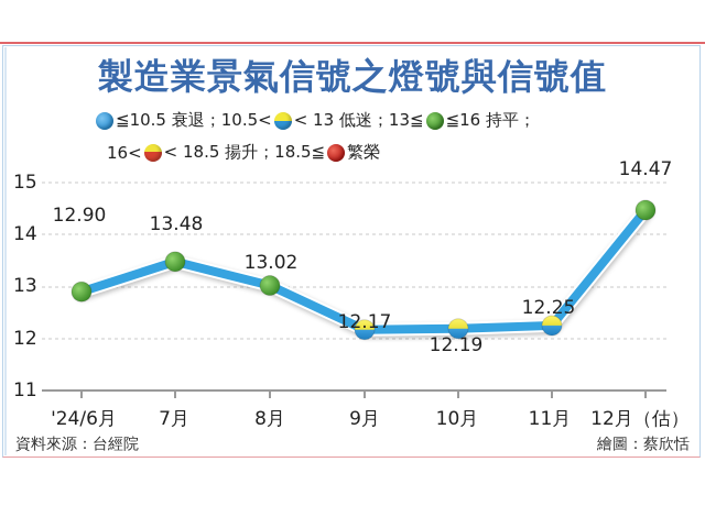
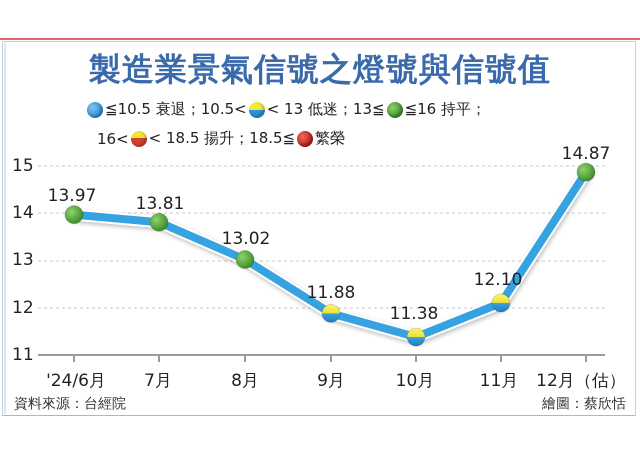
'24/6月: 12.90 -> 13.97
7月: 13.48 -> 13.81
9月: 12.17 -> 11.88
10月: 12.19 -> 11.38
11月: 12.25 -> 12.10
12月（估）: 14.47 -> 14.87
